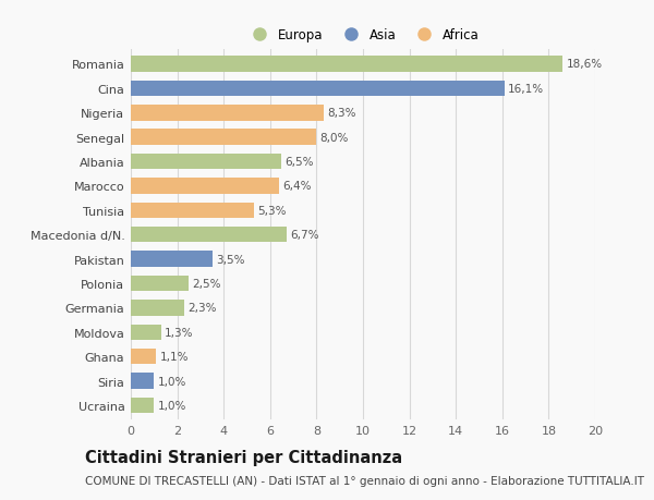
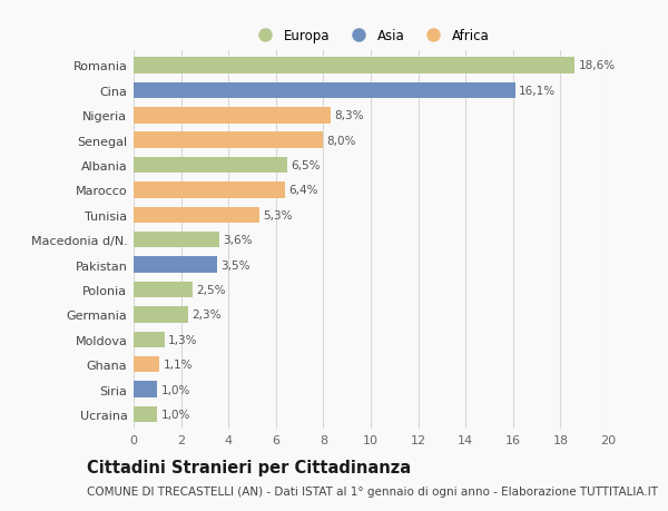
Macedonia d/N.: 6,7% -> 3,6%
